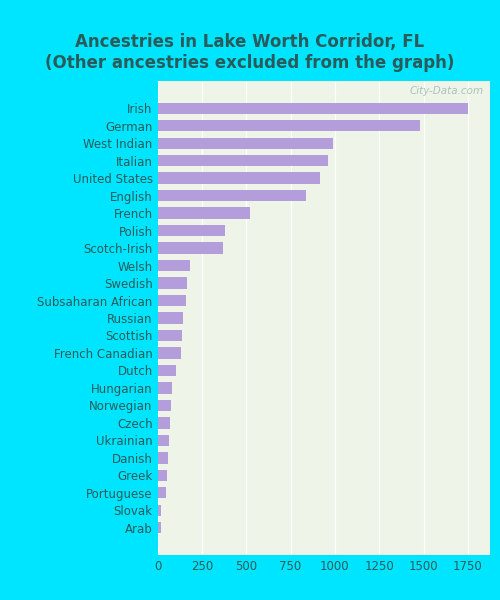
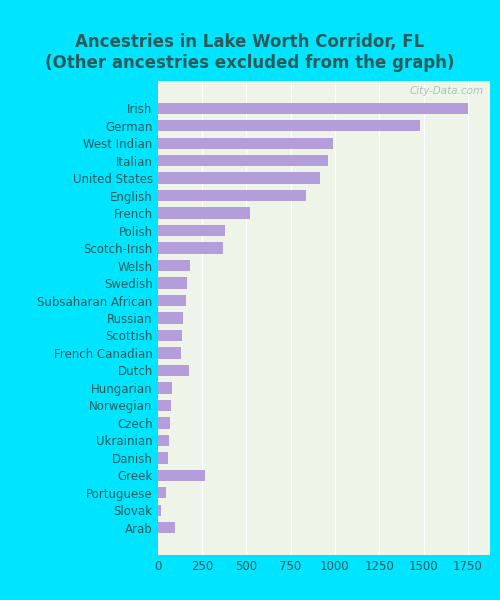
Dutch: 100 -> 180
Greek: 50 -> 270
Arab: 20 -> 100
